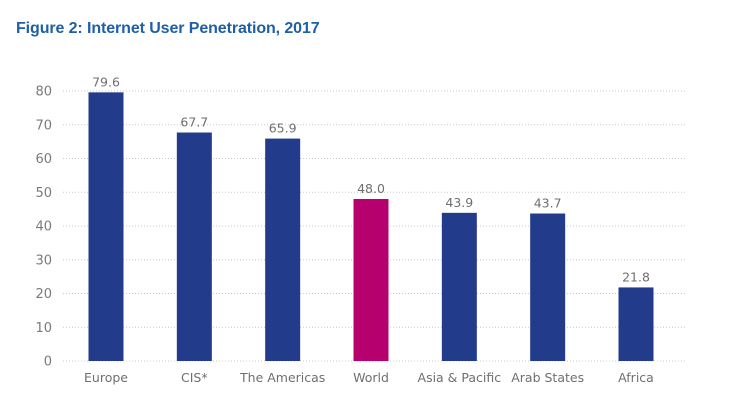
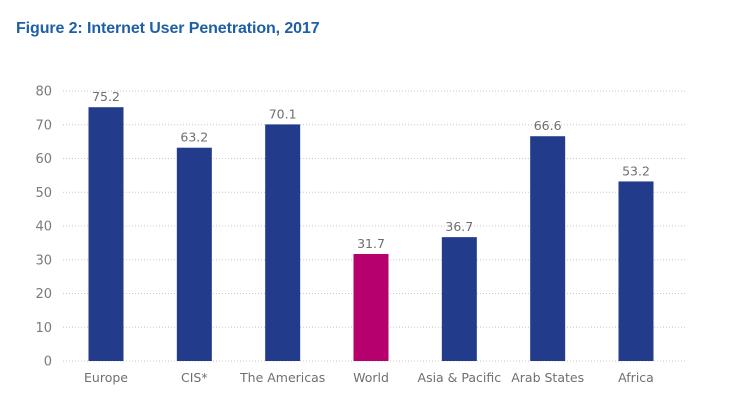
Europe: 79.6 -> 75.2
CIS*: 67.7 -> 63.2
The Americas: 65.9 -> 70.1
World: 48.0 -> 31.7
Asia & Pacific: 43.9 -> 36.7
Arab States: 43.7 -> 66.6
Africa: 21.8 -> 53.2
